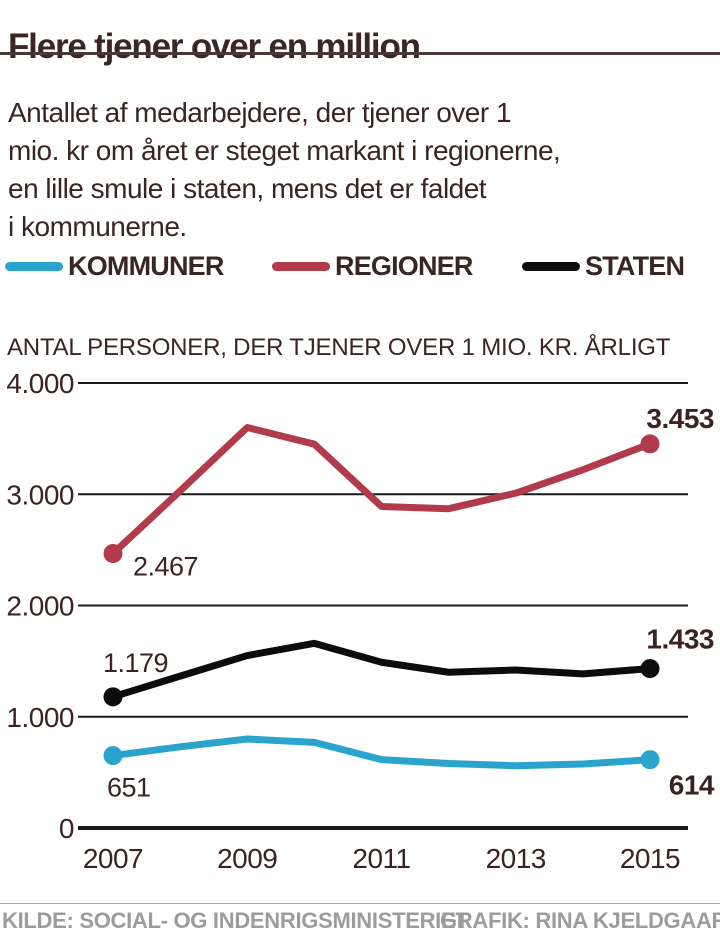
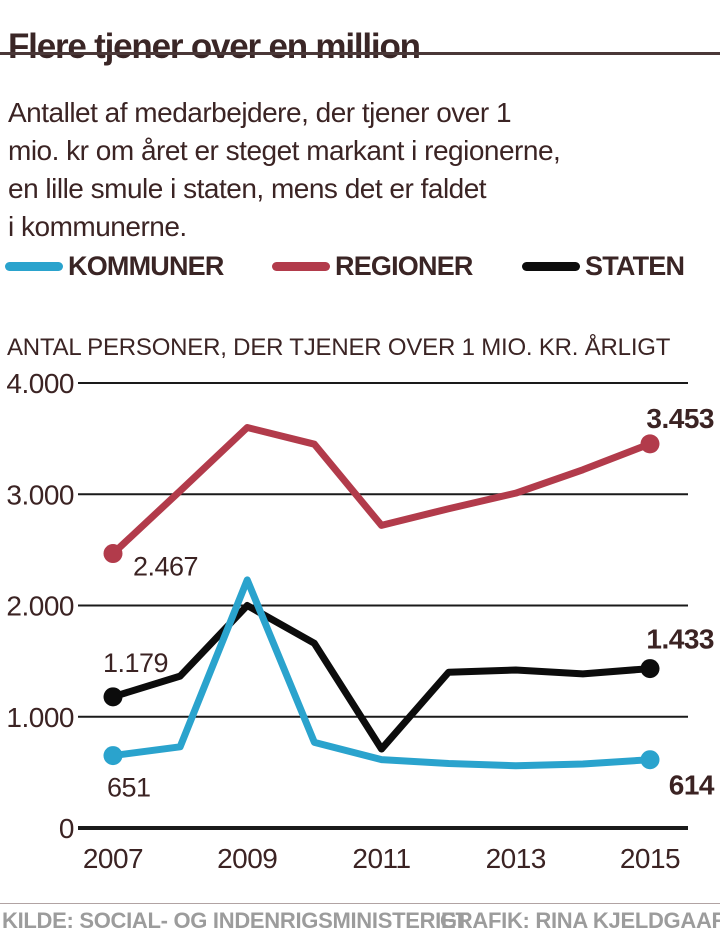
STATEN/2009: 1550 -> 2000
KOMMUNER/2009: 800 -> 2230
REGIONER/2011: 2890 -> 2720
STATEN/2011: 1490 -> 710
